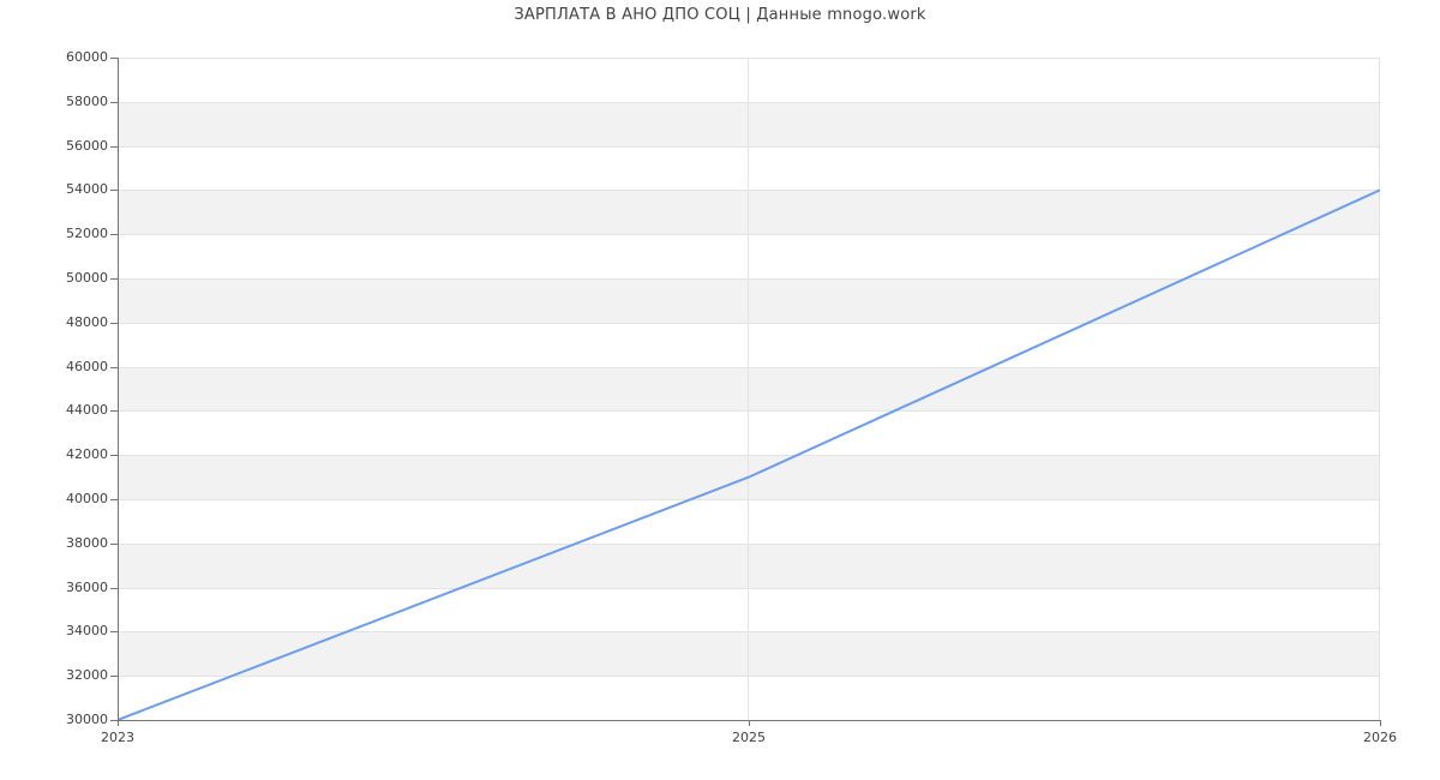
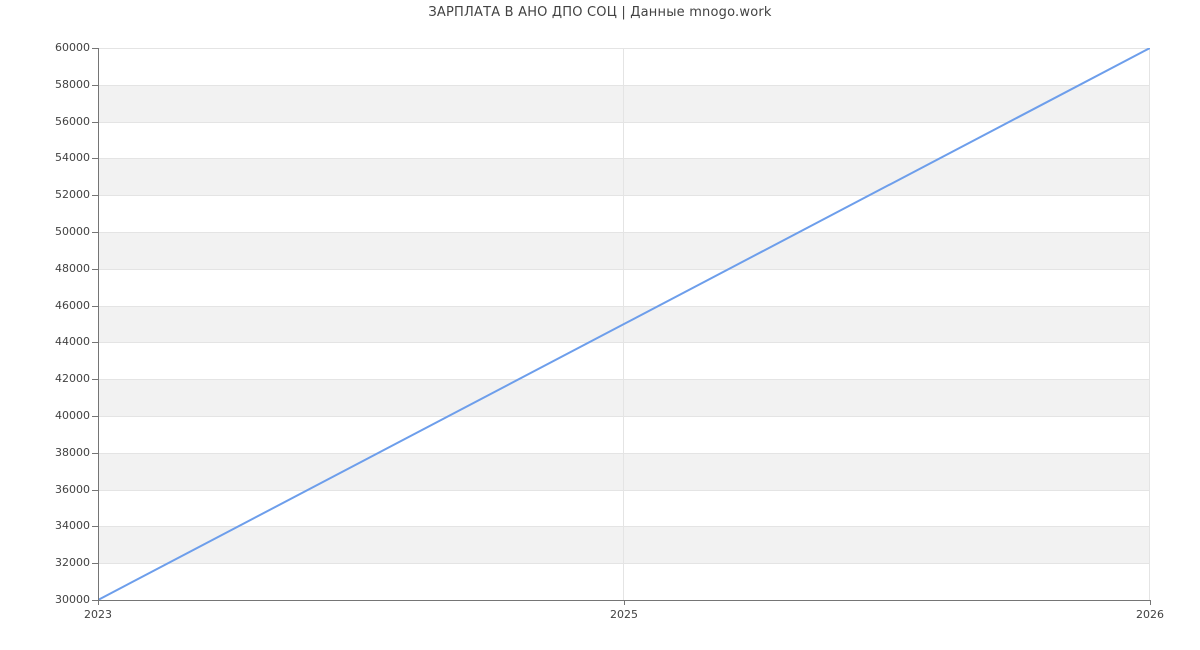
2025: 41000 -> 45000
2026: 54000 -> 60000
